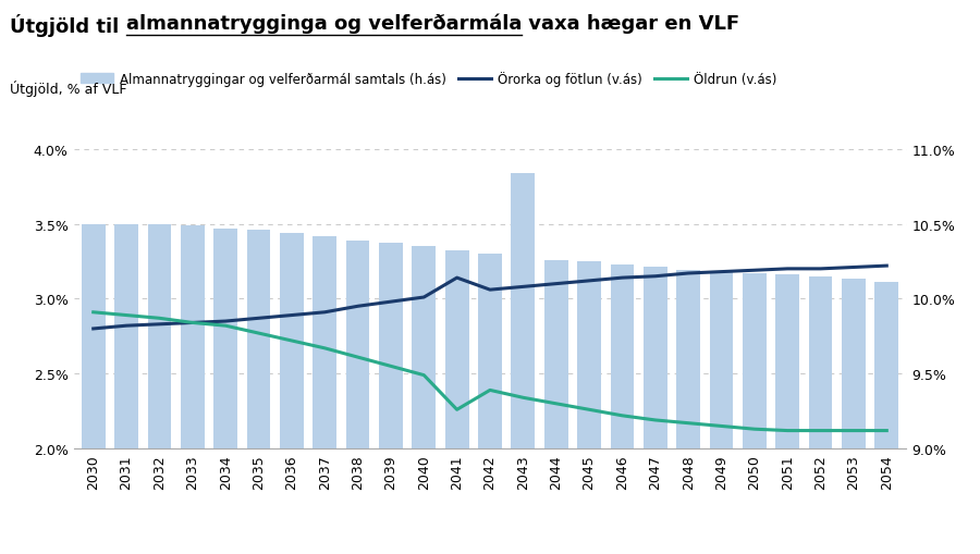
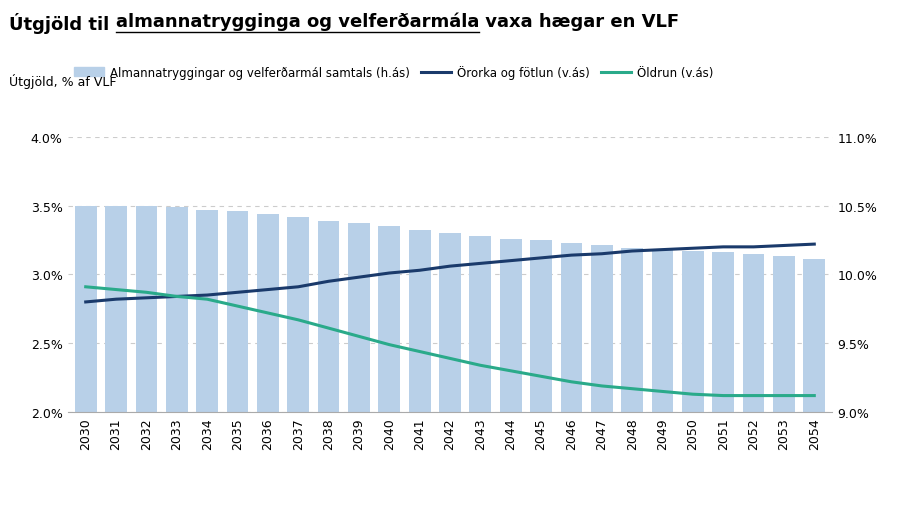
Örorka og fötlun (v.ás)/2041: 3.14% -> 3.03%
Öldrun (v.ás)/2041: 2.26% -> 2.44%
Almannatryggingar og velferðarmál samtals (h.ás)/2043: 3.84% -> 3.28%
